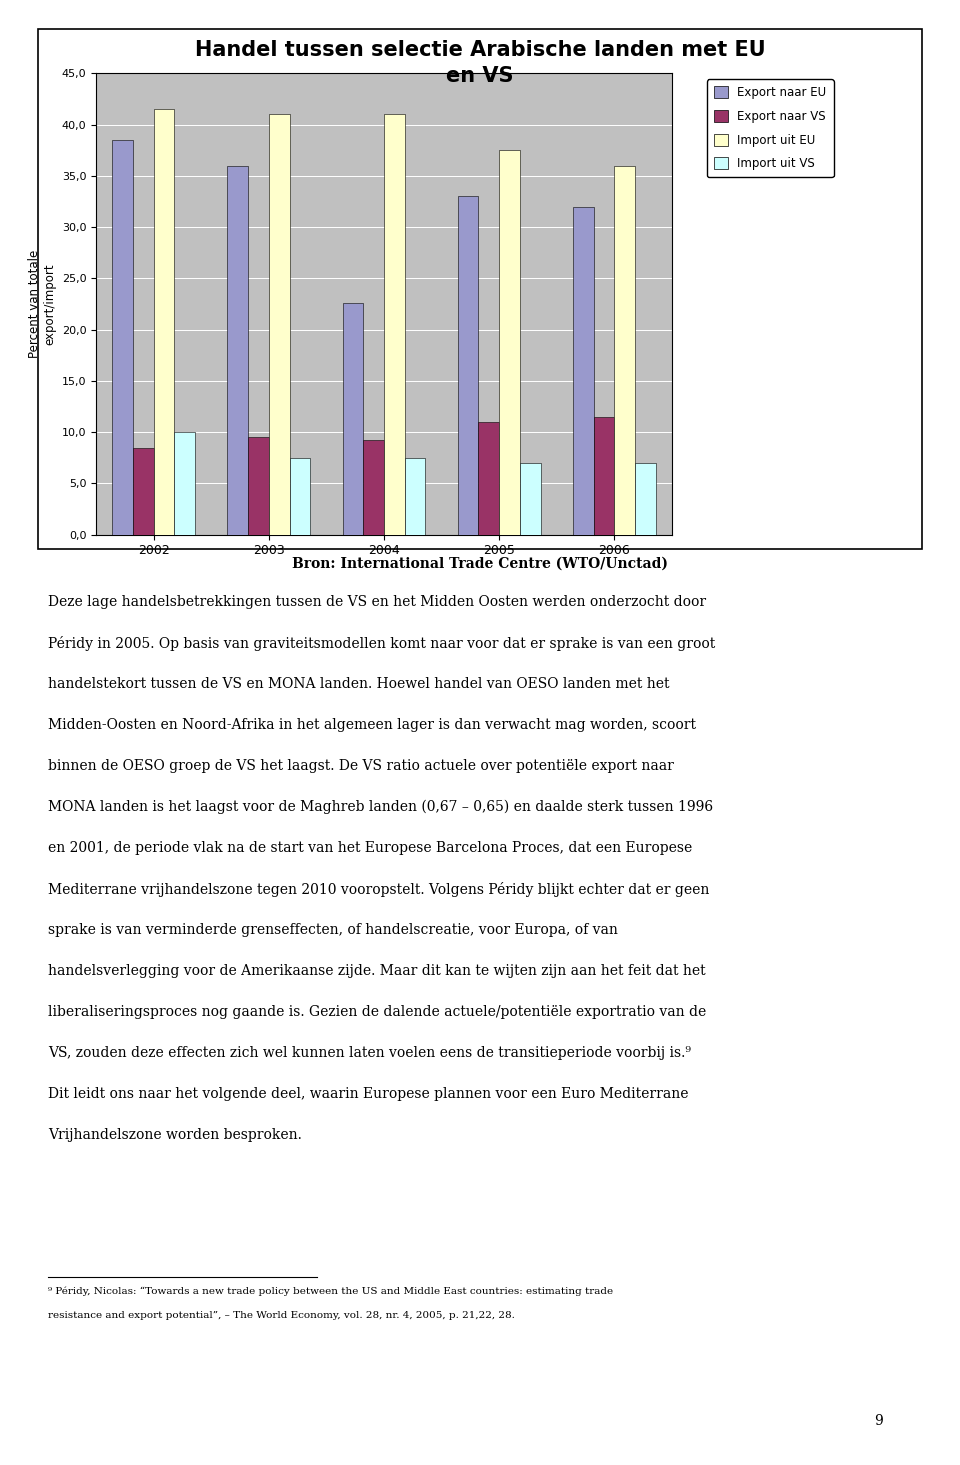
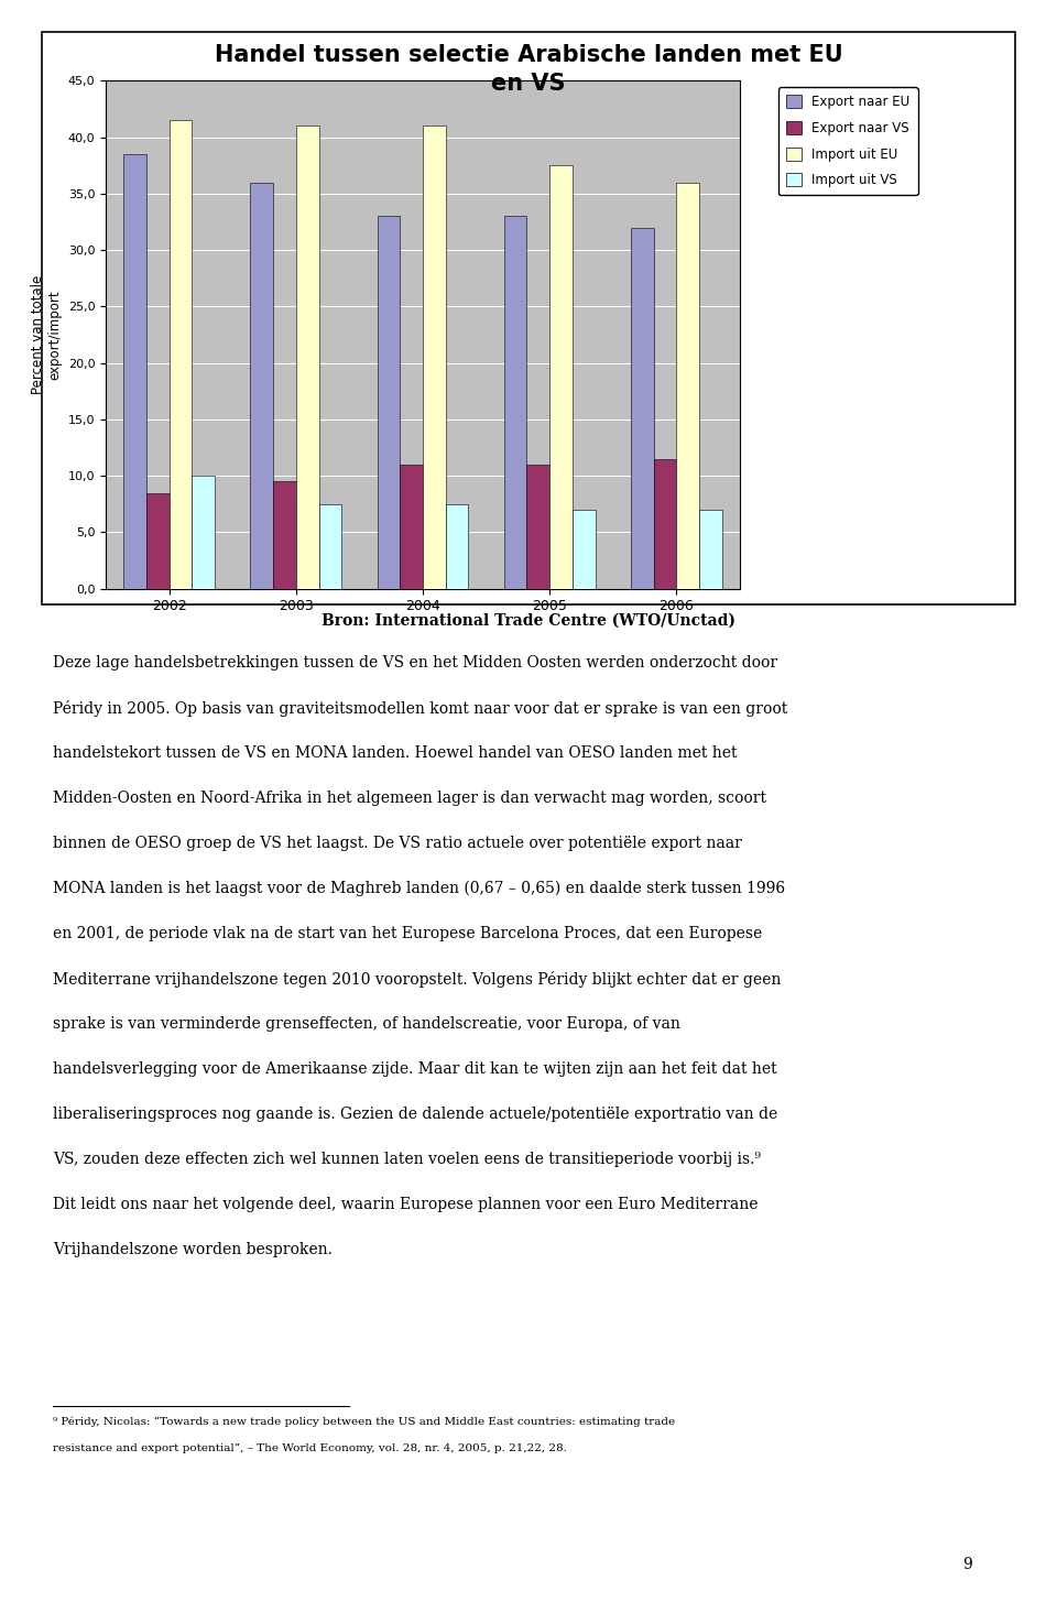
Export naar EU/2004: 22,6 -> 33,0
Export naar VS/2004: 9,2 -> 11,0
